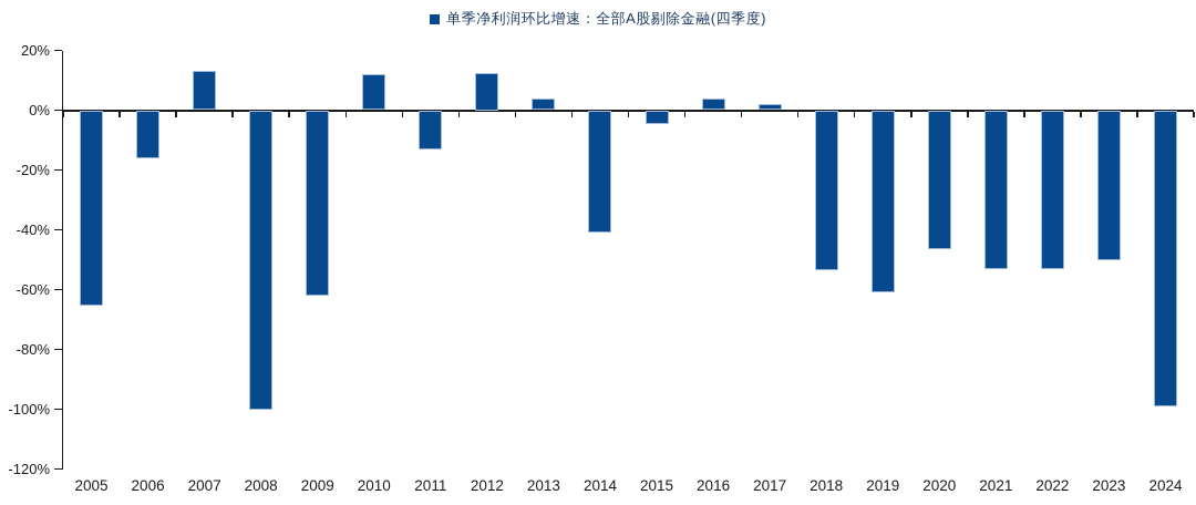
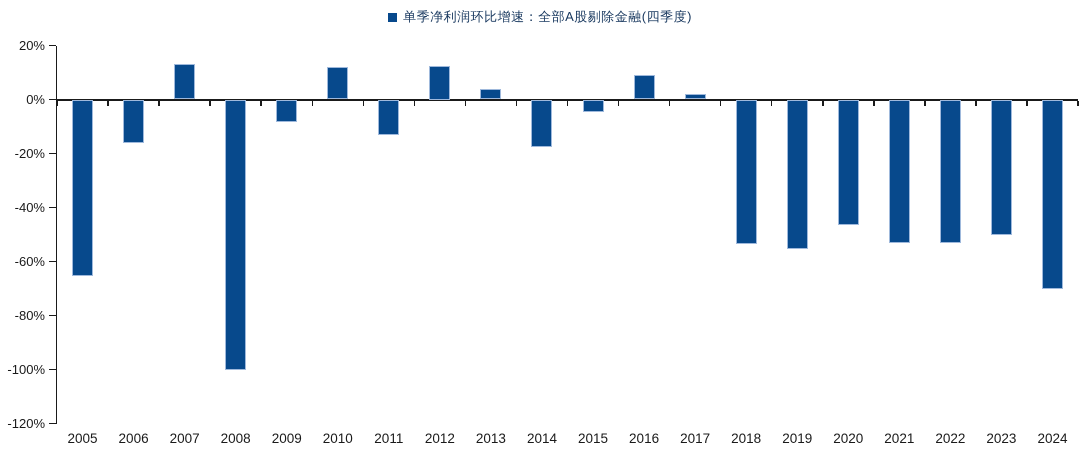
2009: -62% -> -8%
2014: -41% -> -18%
2016: 4% -> 9%
2019: -61% -> -56%
2024: -99% -> -70%
